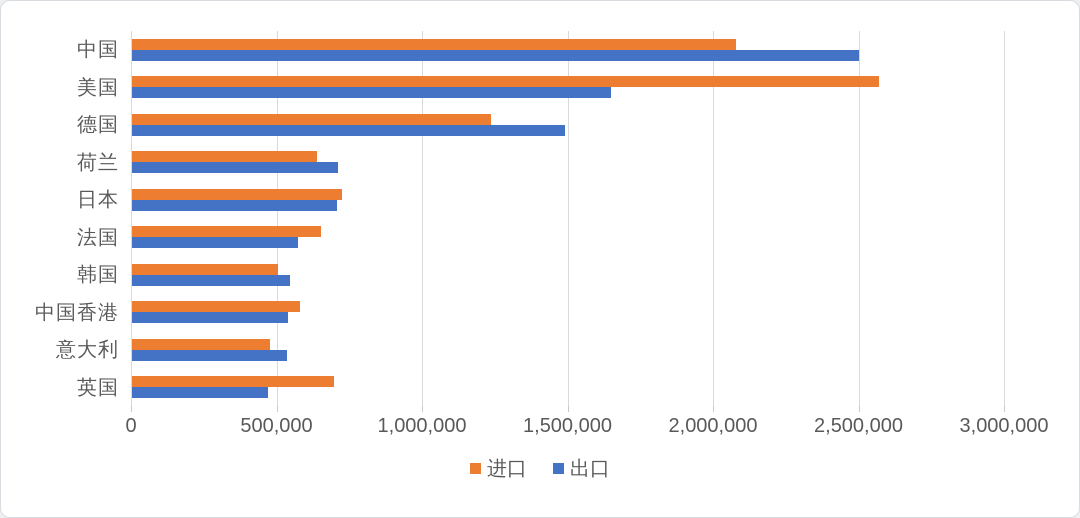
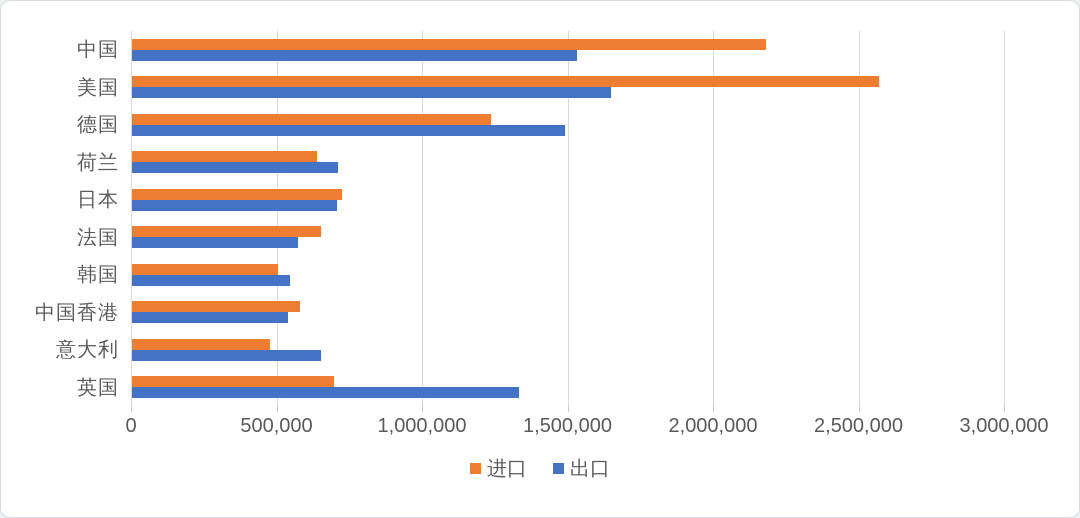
进口/中国: 2080000 -> 2180000
出口/中国: 2500000 -> 1530000
出口/意大利: 530000 -> 650000
出口/英国: 470000 -> 1330000
